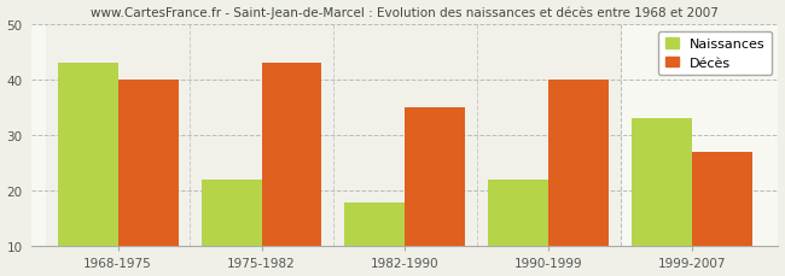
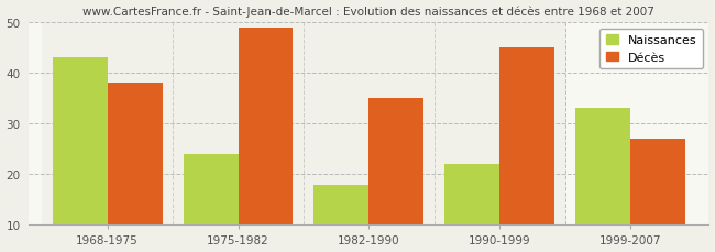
Décès/1968-1975: 40 -> 38
Naissances/1975-1982: 22 -> 24
Décès/1975-1982: 43 -> 49
Décès/1990-1999: 40 -> 45
